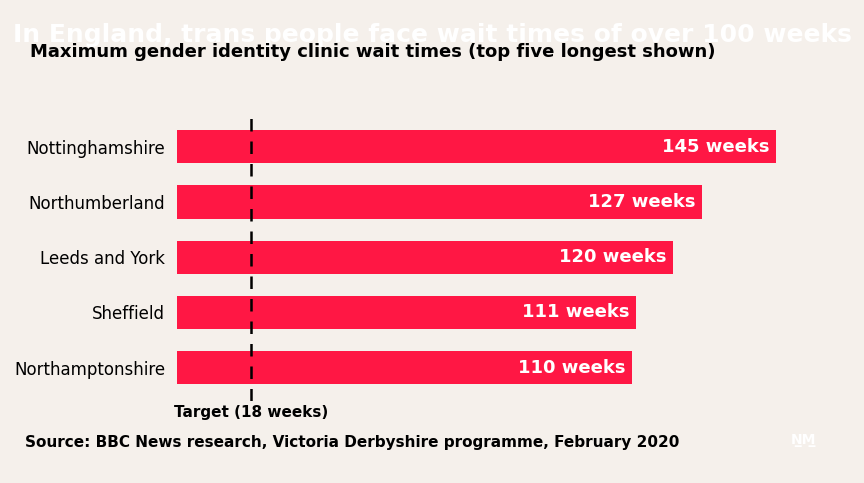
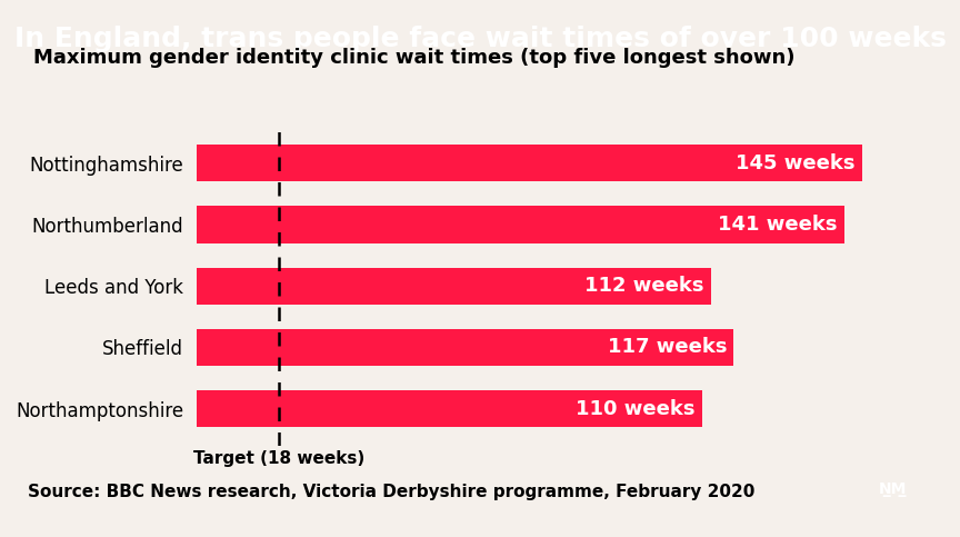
Northumberland: 127 -> 141
Leeds and York: 120 -> 112
Sheffield: 111 -> 117
